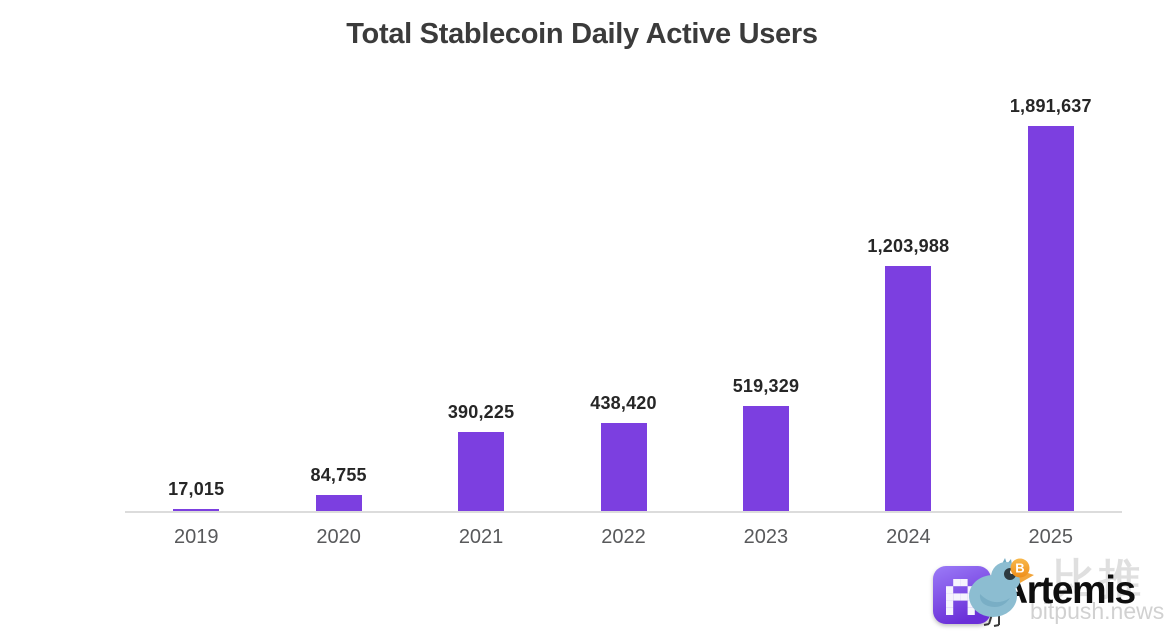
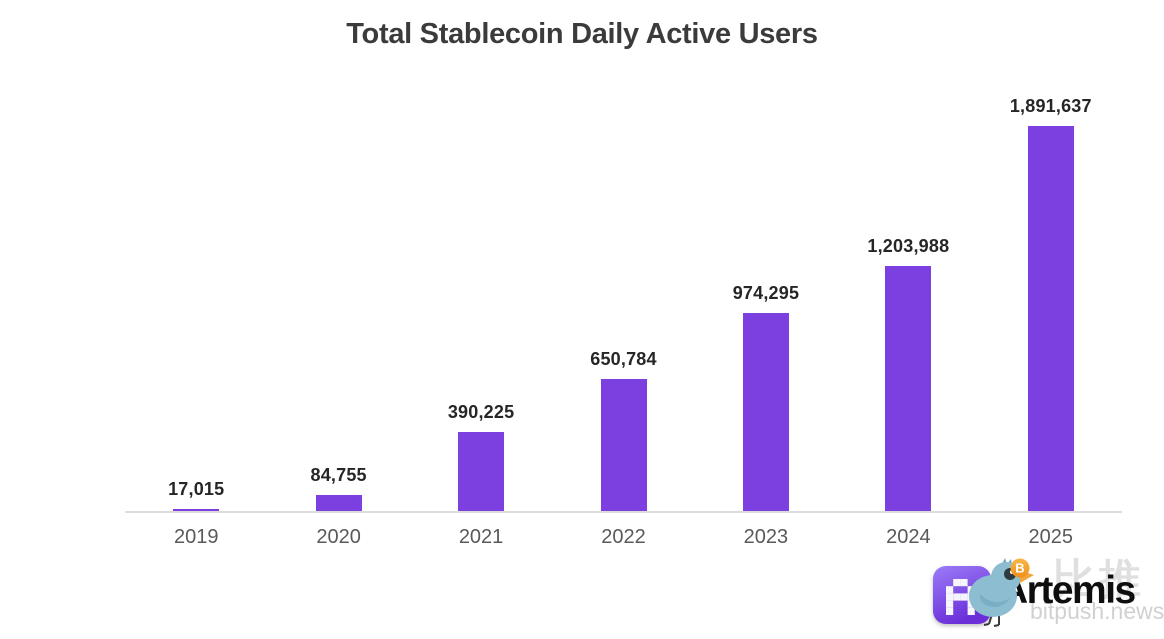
2022: 438,420 -> 650,784
2023: 519,329 -> 974,295
